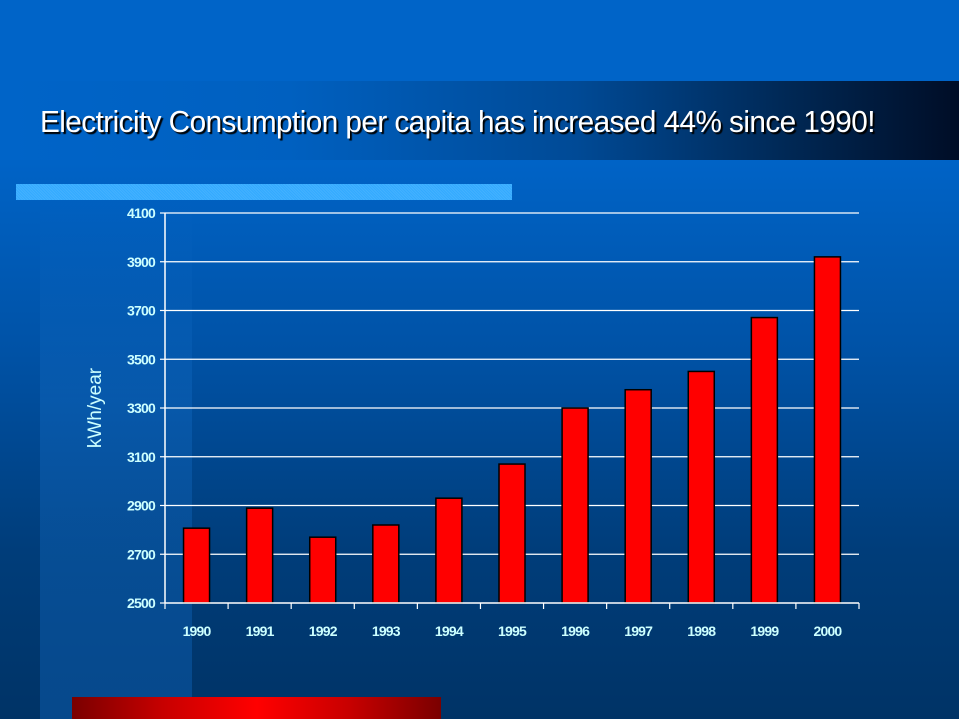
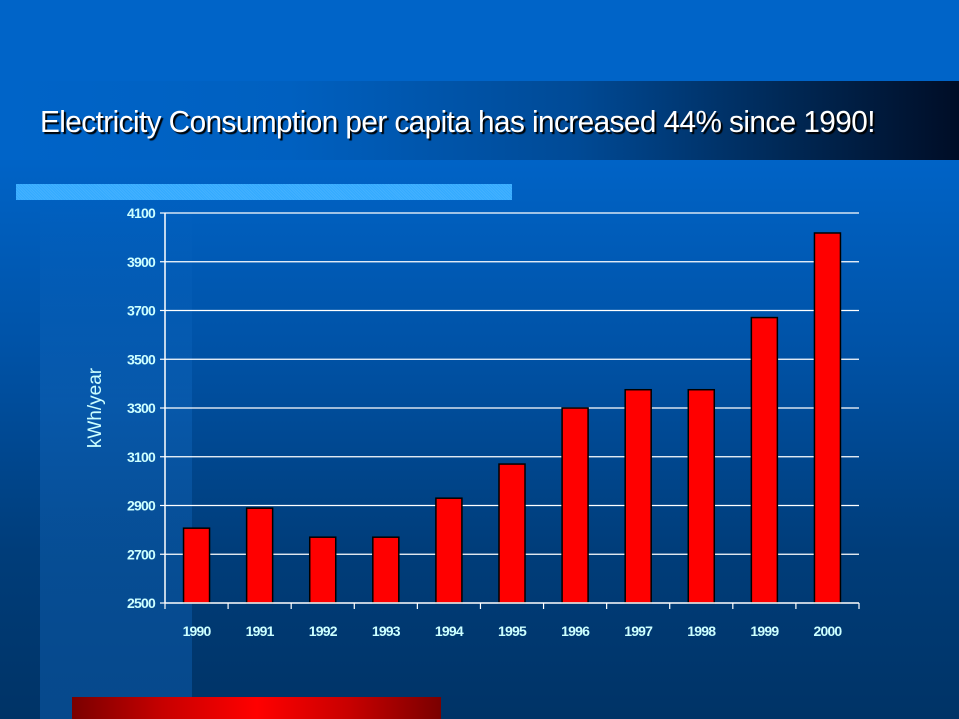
1993: 2820 -> 2770
1998: 3450 -> 3380
2000: 3920 -> 4020
